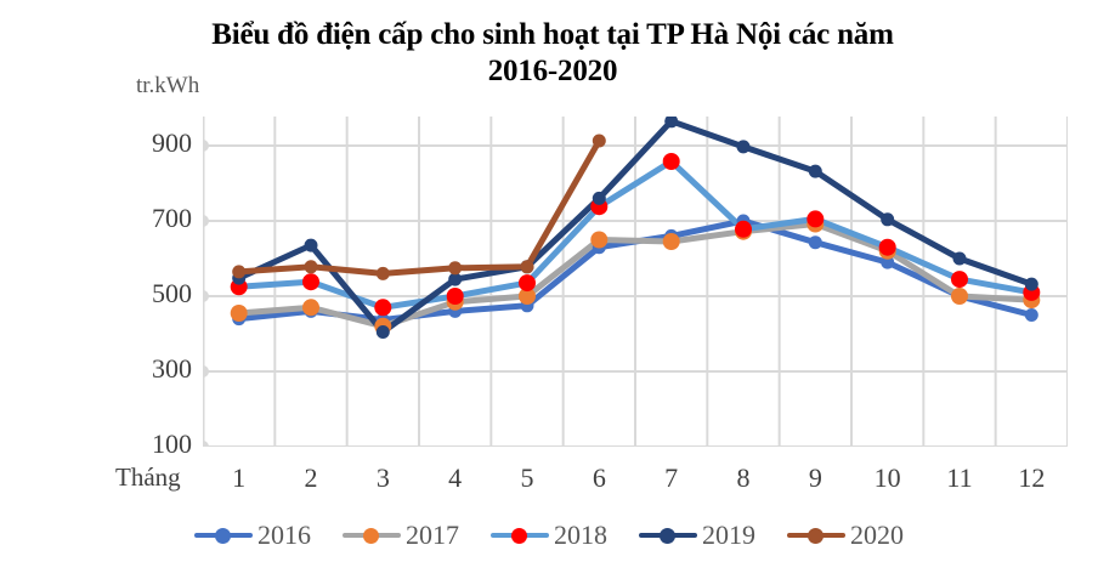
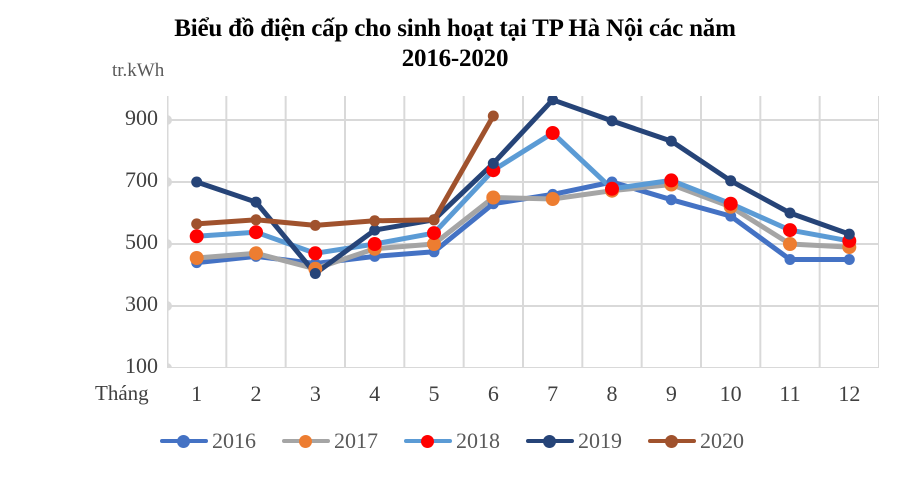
2019/1: 550 -> 700
2016/11: 500 -> 450
